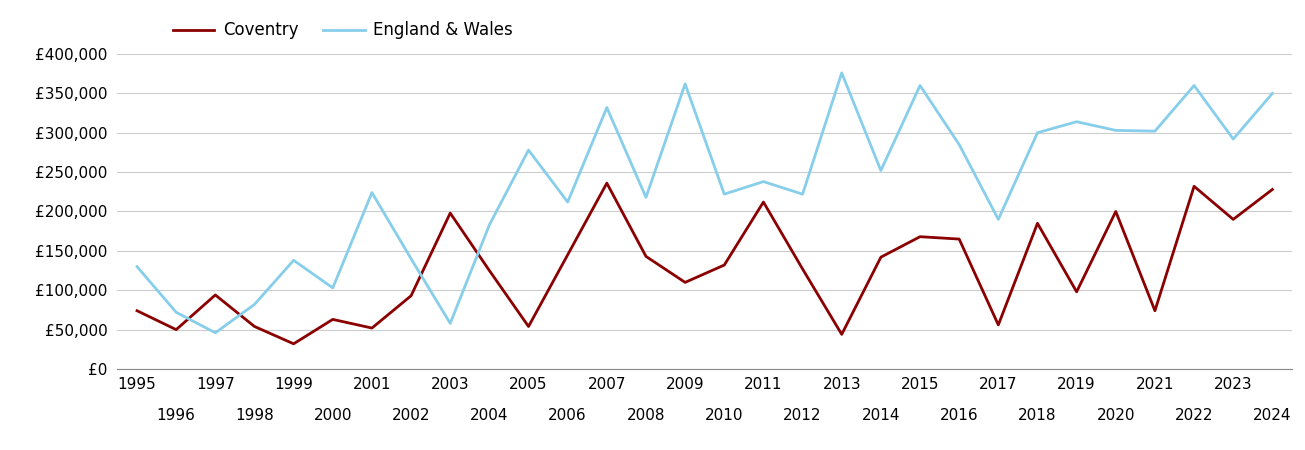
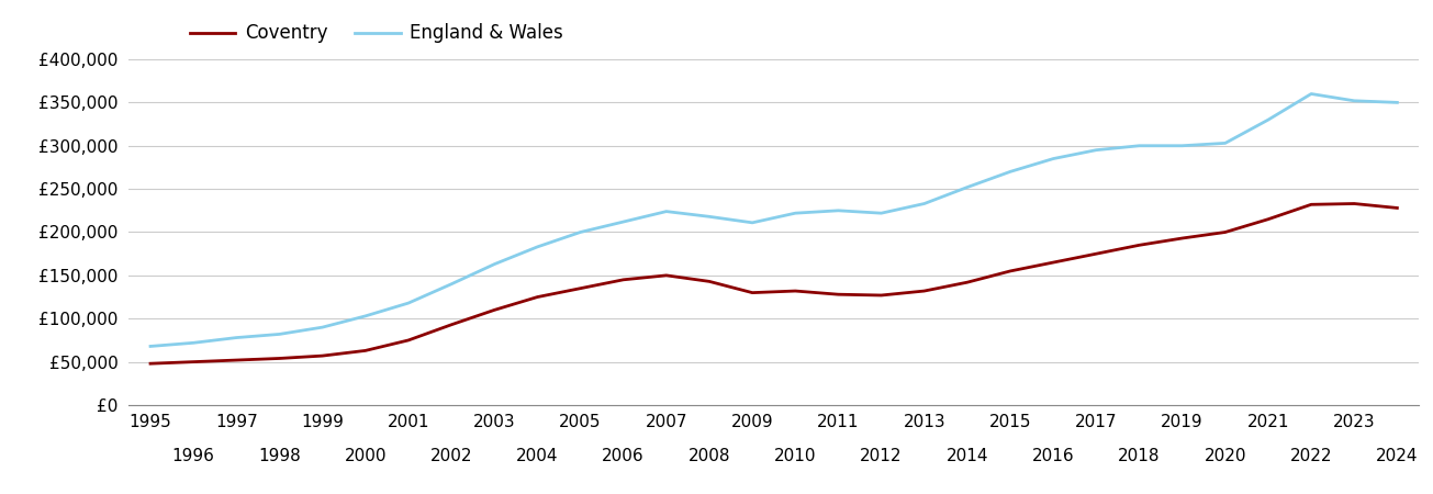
Coventry/1995: £74,000 -> £48,000
England & Wales/1995: £130,000 -> £68,000
Coventry/1997: £94,000 -> £52,000
England & Wales/1997: £46,000 -> £78,000
Coventry/1999: £32,000 -> £57,000
England & Wales/1999: £138,000 -> £90,000
Coventry/2001: £52,000 -> £75,000
England & Wales/2001: £224,000 -> £118,000
Coventry/2003: £198,000 -> £110,000
England & Wales/2003: £58,000 -> £163,000
Coventry/2005: £54,000 -> £135,000
England & Wales/2005: £278,000 -> £200,000
Coventry/2007: £236,000 -> £150,000
England & Wales/2007: £332,000 -> £224,000
Coventry/2009: £110,000 -> £130,000
England & Wales/2009: £362,000 -> £211,000
Coventry/2011: £212,000 -> £128,000
England & Wales/2011: £238,000 -> £225,000
Coventry/2013: £44,000 -> £132,000
England & Wales/2013: £376,000 -> £233,000
Coventry/2015: £168,000 -> £155,000
England & Wales/2015: £360,000 -> £270,000
Coventry/2017: £56,000 -> £175,000
England & Wales/2017: £190,000 -> £295,000
Coventry/2019: £98,000 -> £193,000
England & Wales/2019: £314,000 -> £300,000
Coventry/2021: £74,000 -> £215,000
England & Wales/2021: £302,000 -> £330,000
Coventry/2023: £190,000 -> £233,000
England & Wales/2023: £292,000 -> £352,000
